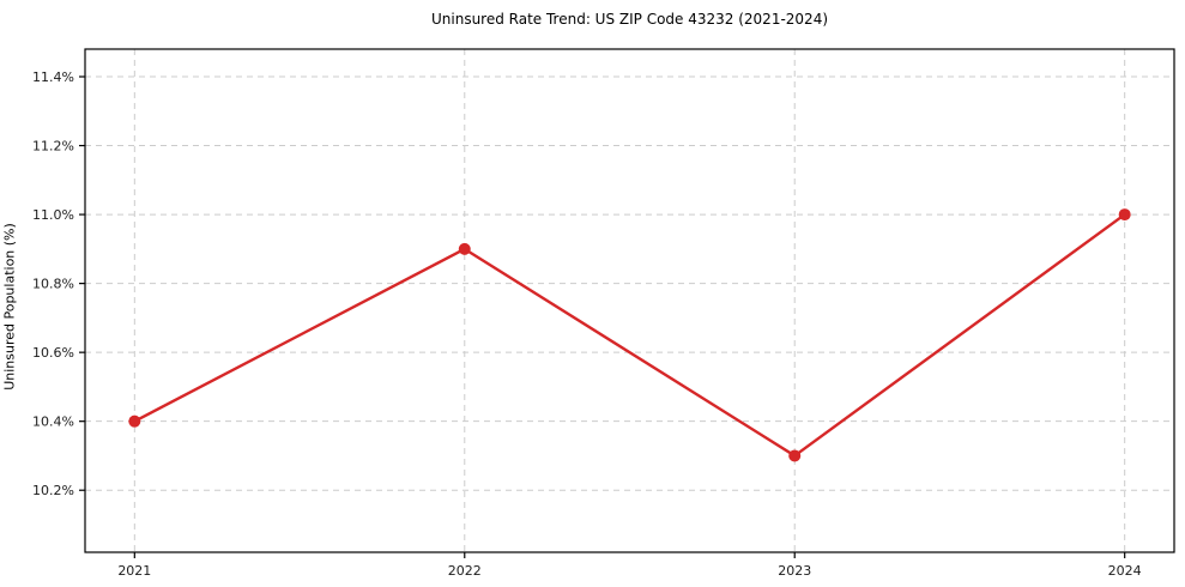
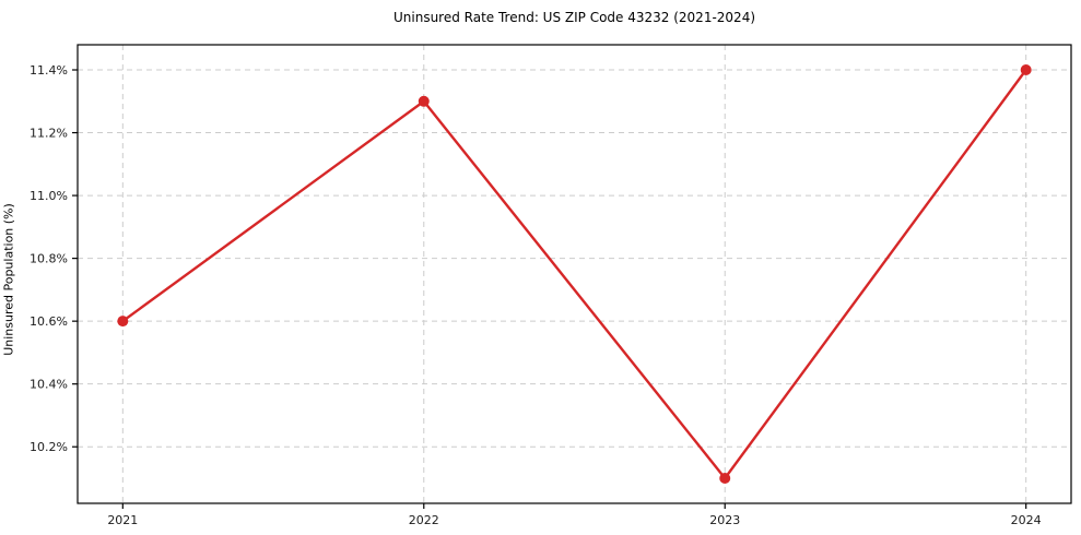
2021: 10.4% -> 10.6%
2022: 10.9% -> 11.3%
2023: 10.3% -> 10.1%
2024: 11.0% -> 11.4%
